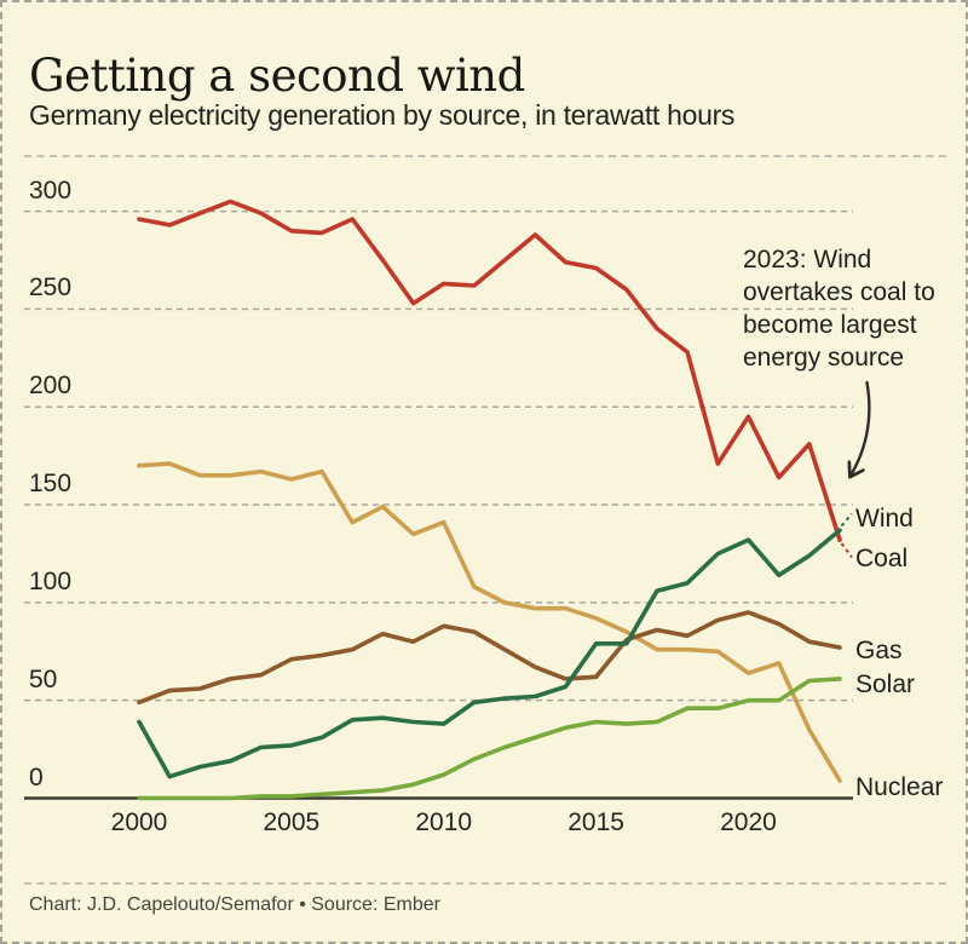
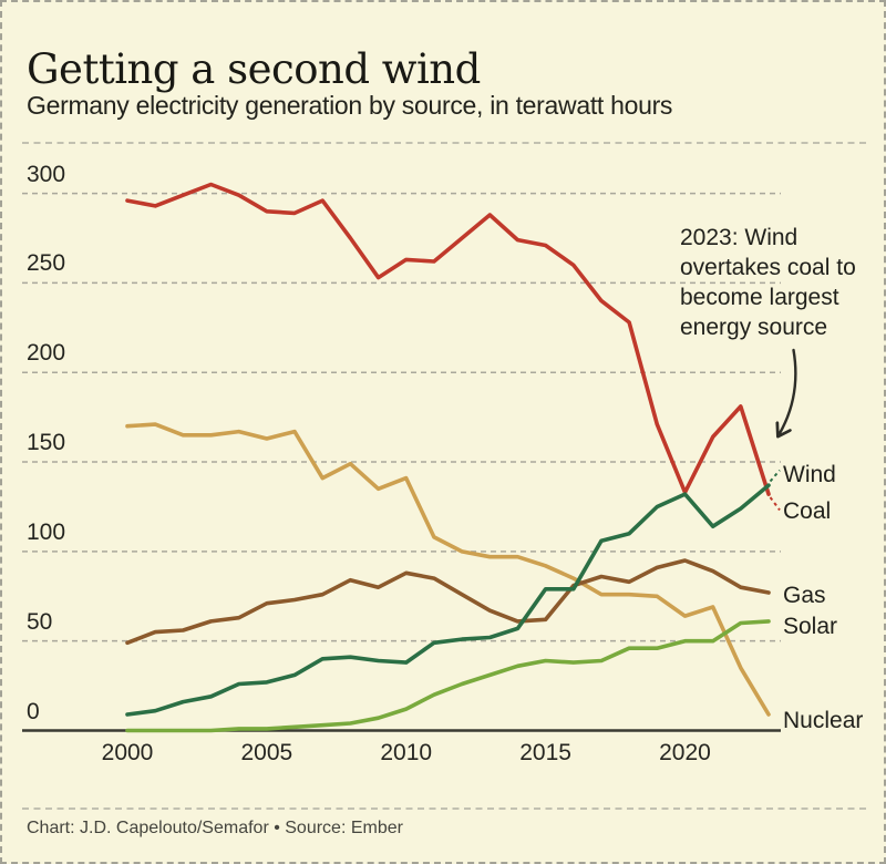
Wind/2000: 39 -> 9
Coal/2020: 195 -> 133
